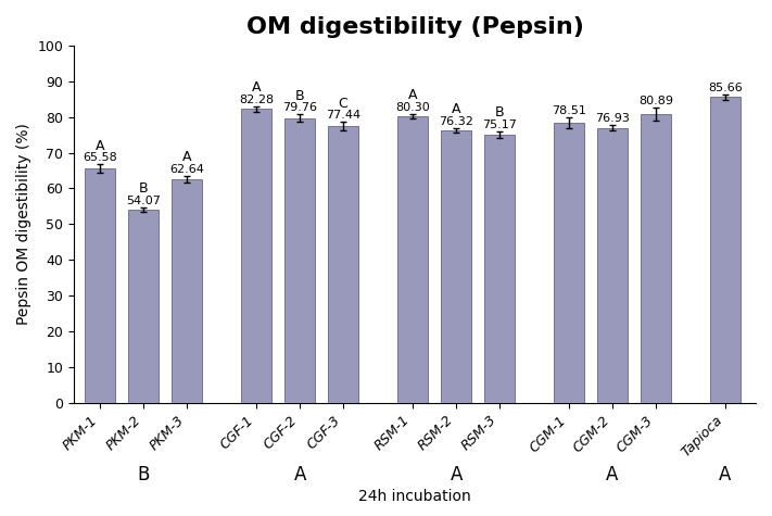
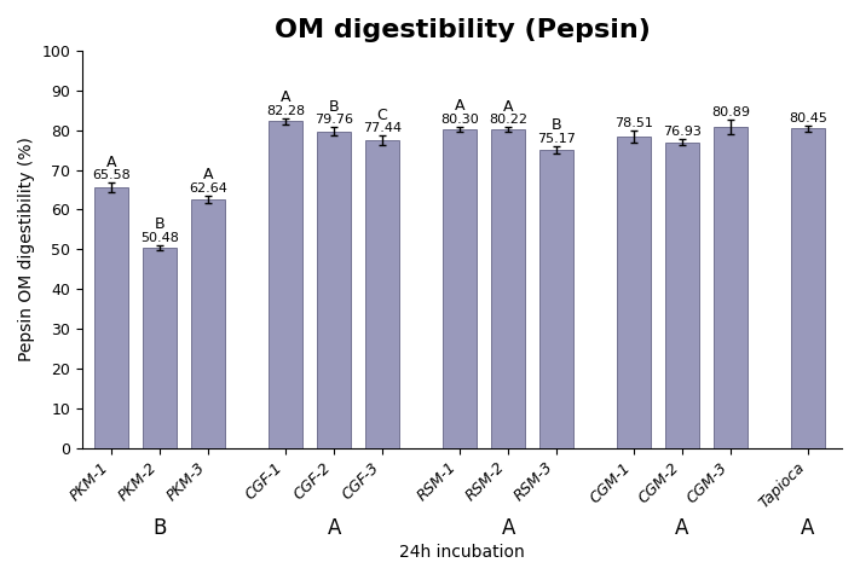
PKM-2: 54.07 -> 50.48
RSM-2: 76.32 -> 80.22
Tapioca: 85.66 -> 80.45
